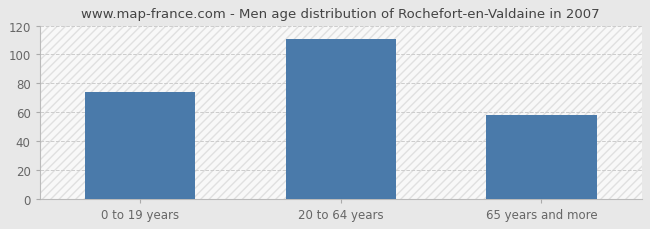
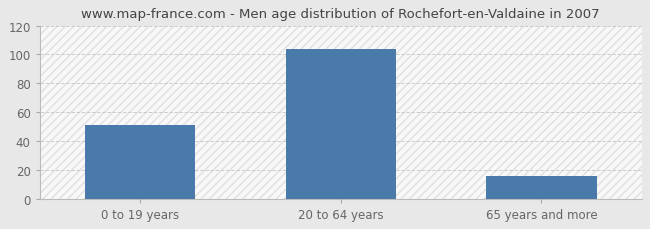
0 to 19 years: 74 -> 51
20 to 64 years: 111 -> 104
65 years and more: 58 -> 16
